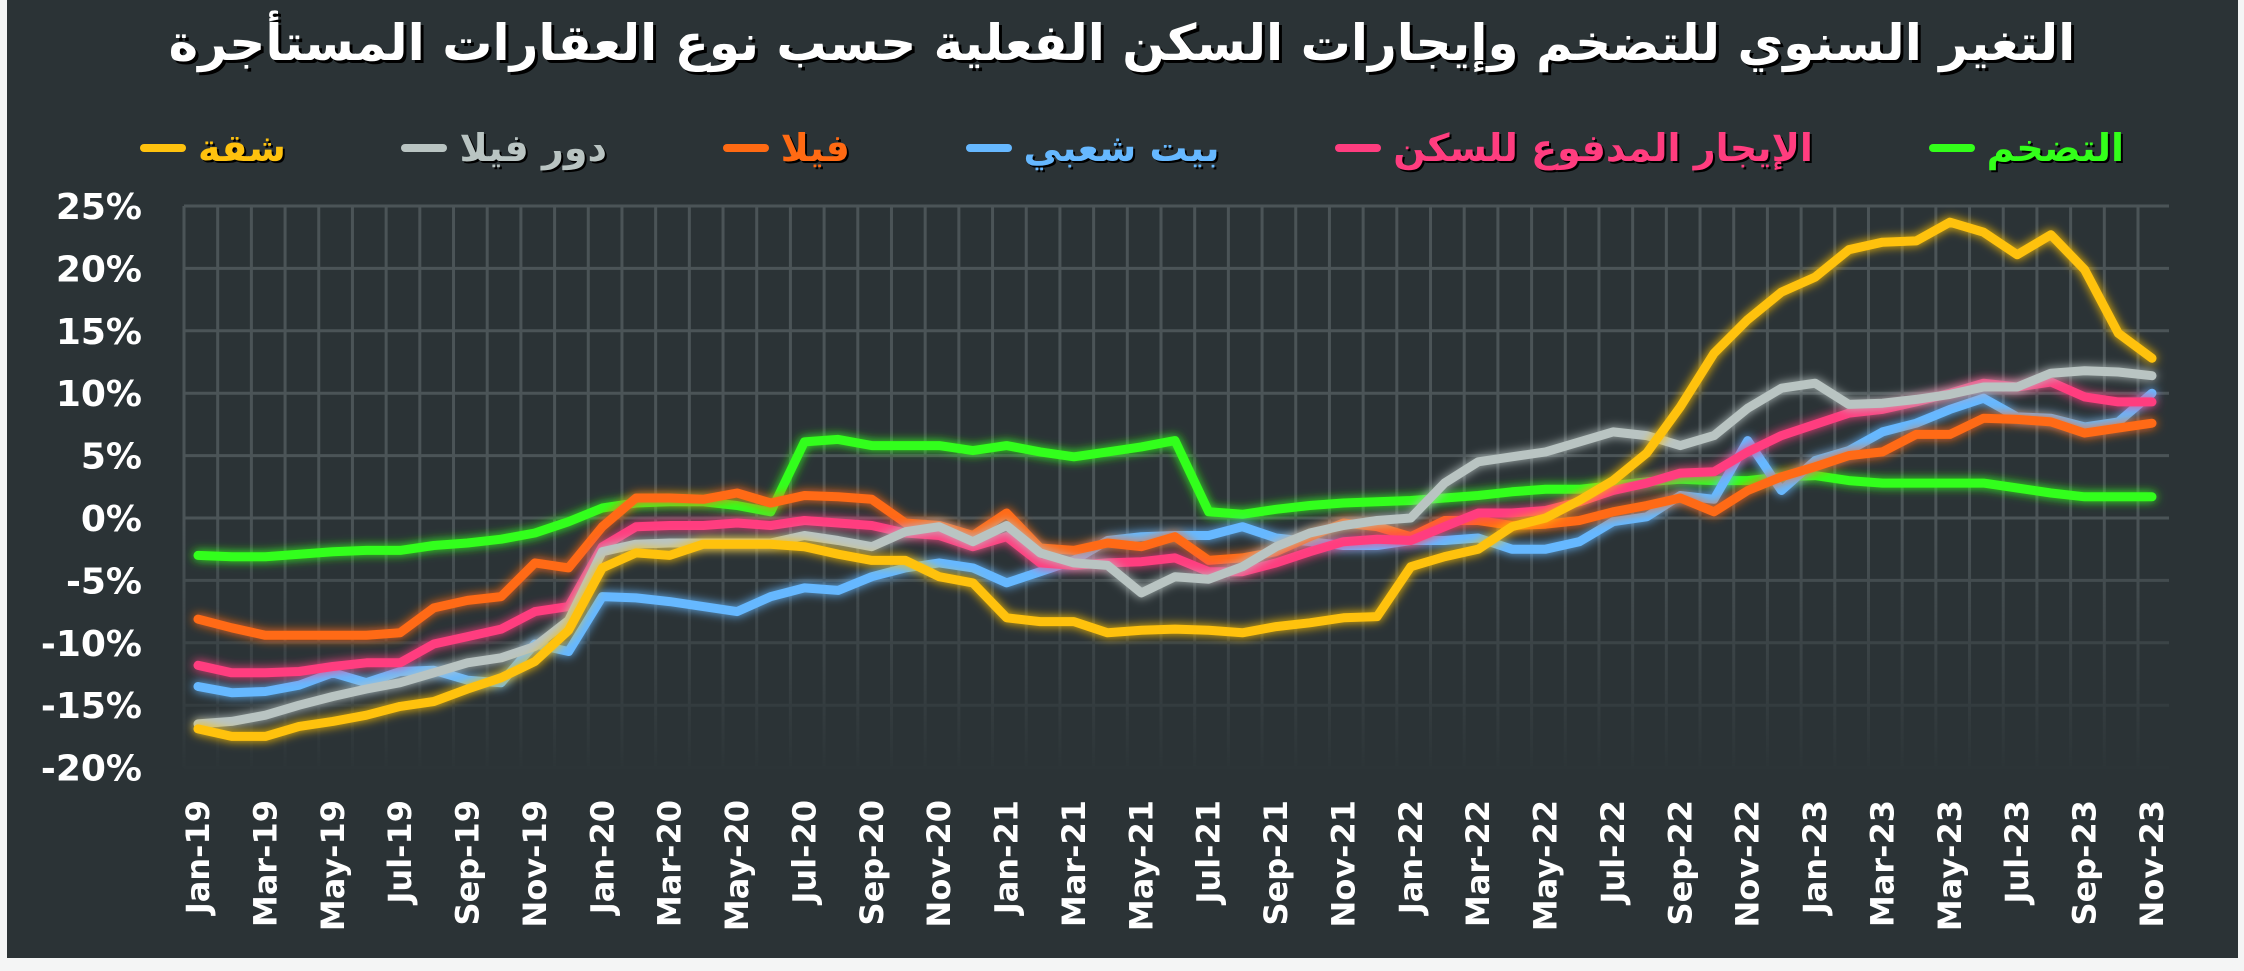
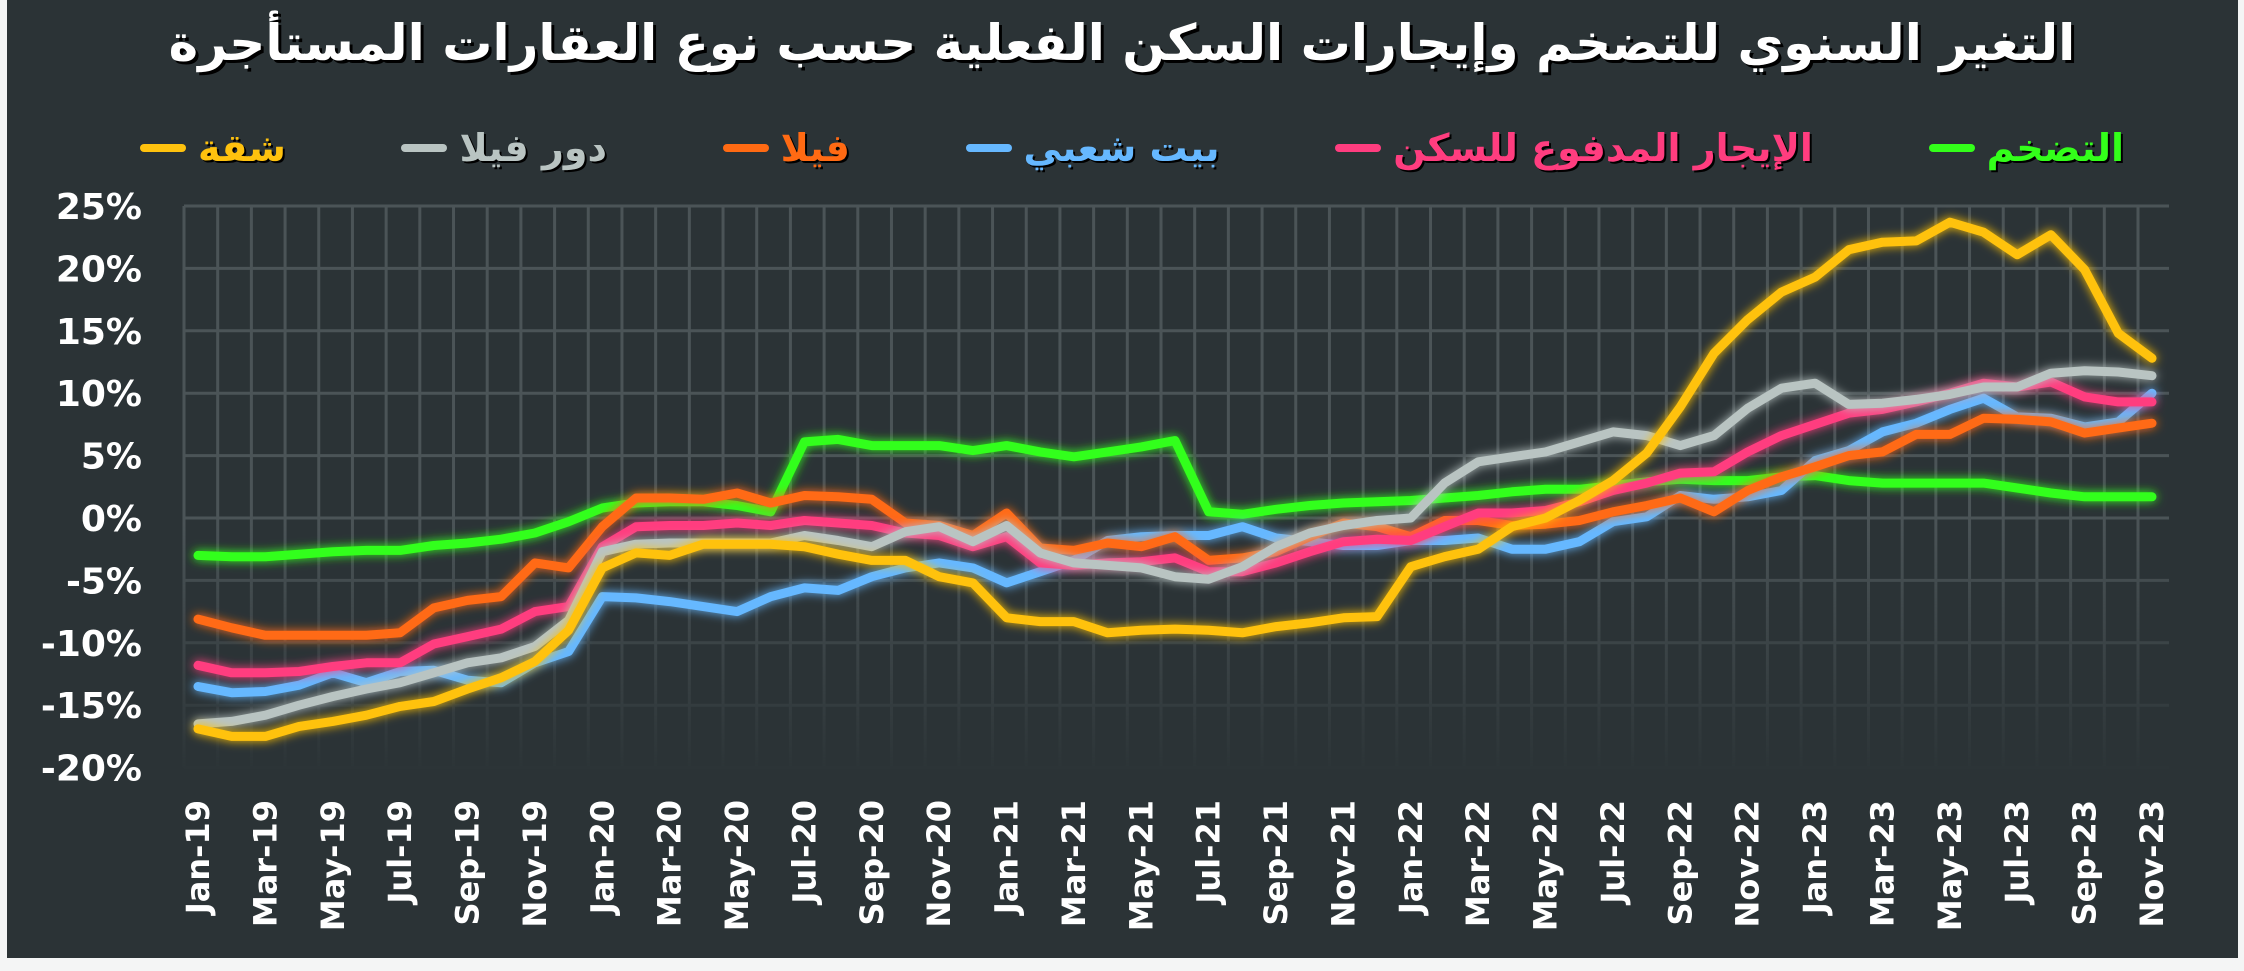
بيت شعبي/Nov-19: -10.1% -> -11.6%
دور فيلا/May-21: -6.0% -> -4.0%
بيت شعبي/Nov-22: 6.2% -> 1.7%
